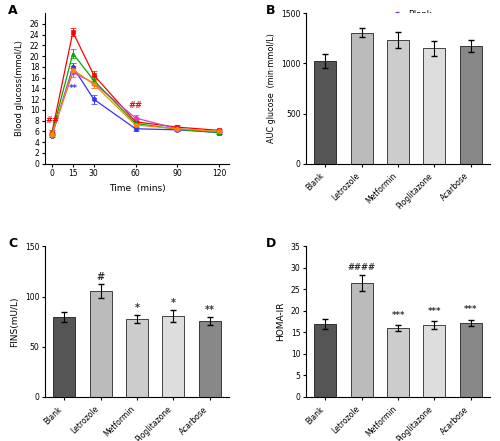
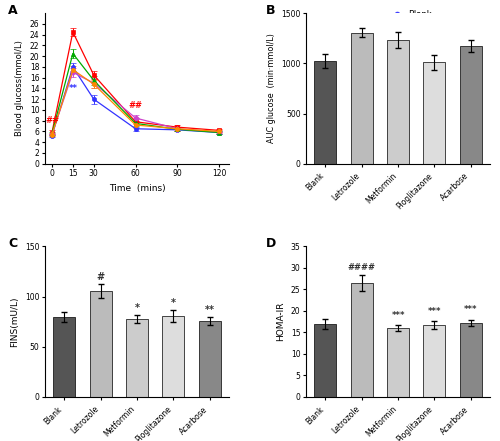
Pioglitazone: 1150 -> 1010
